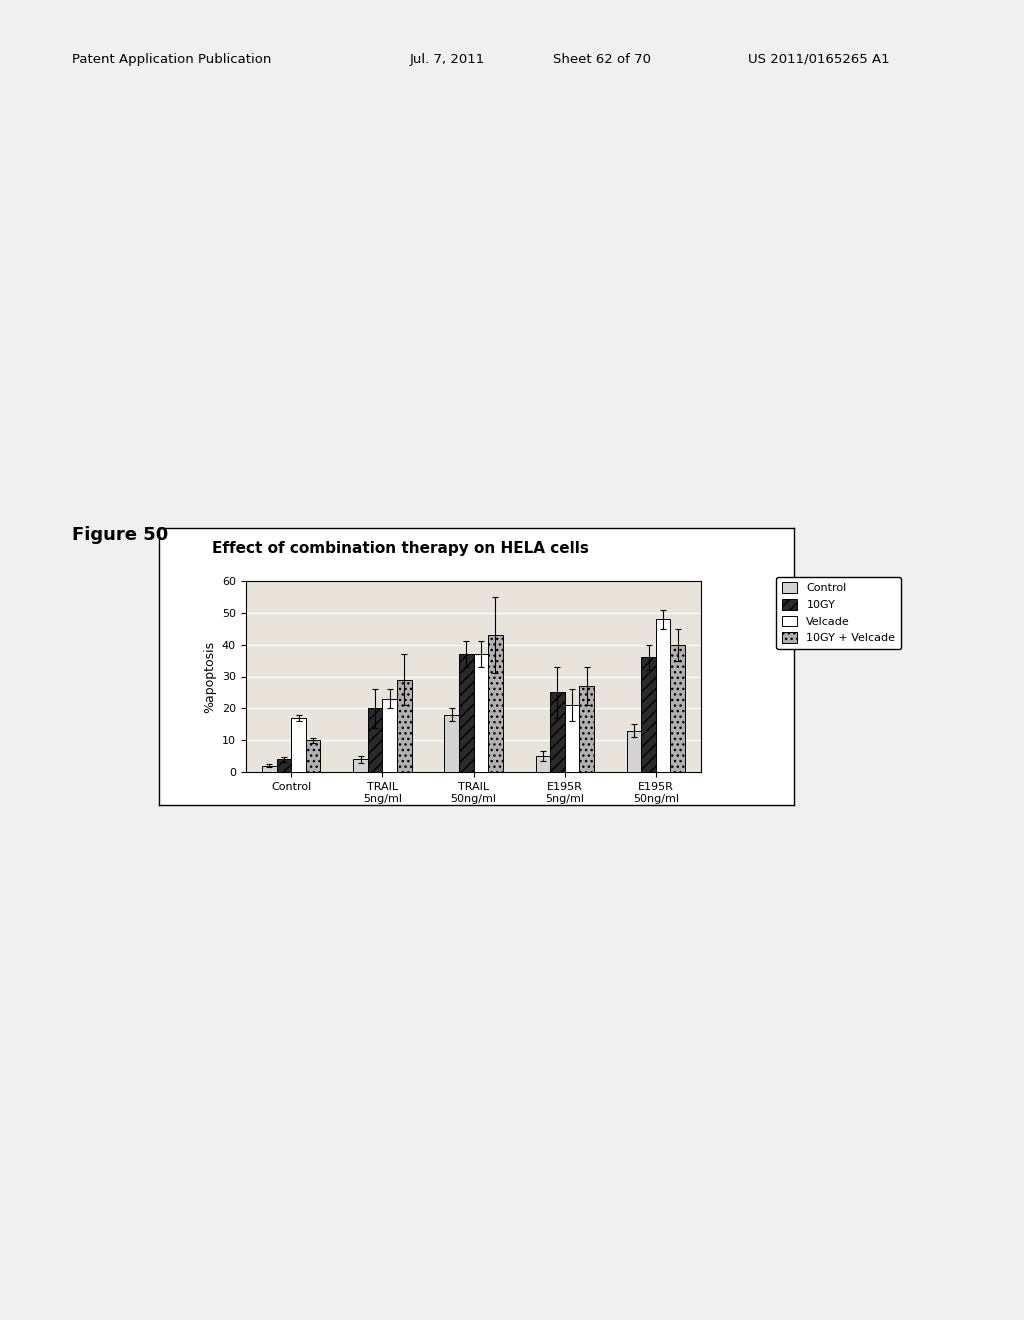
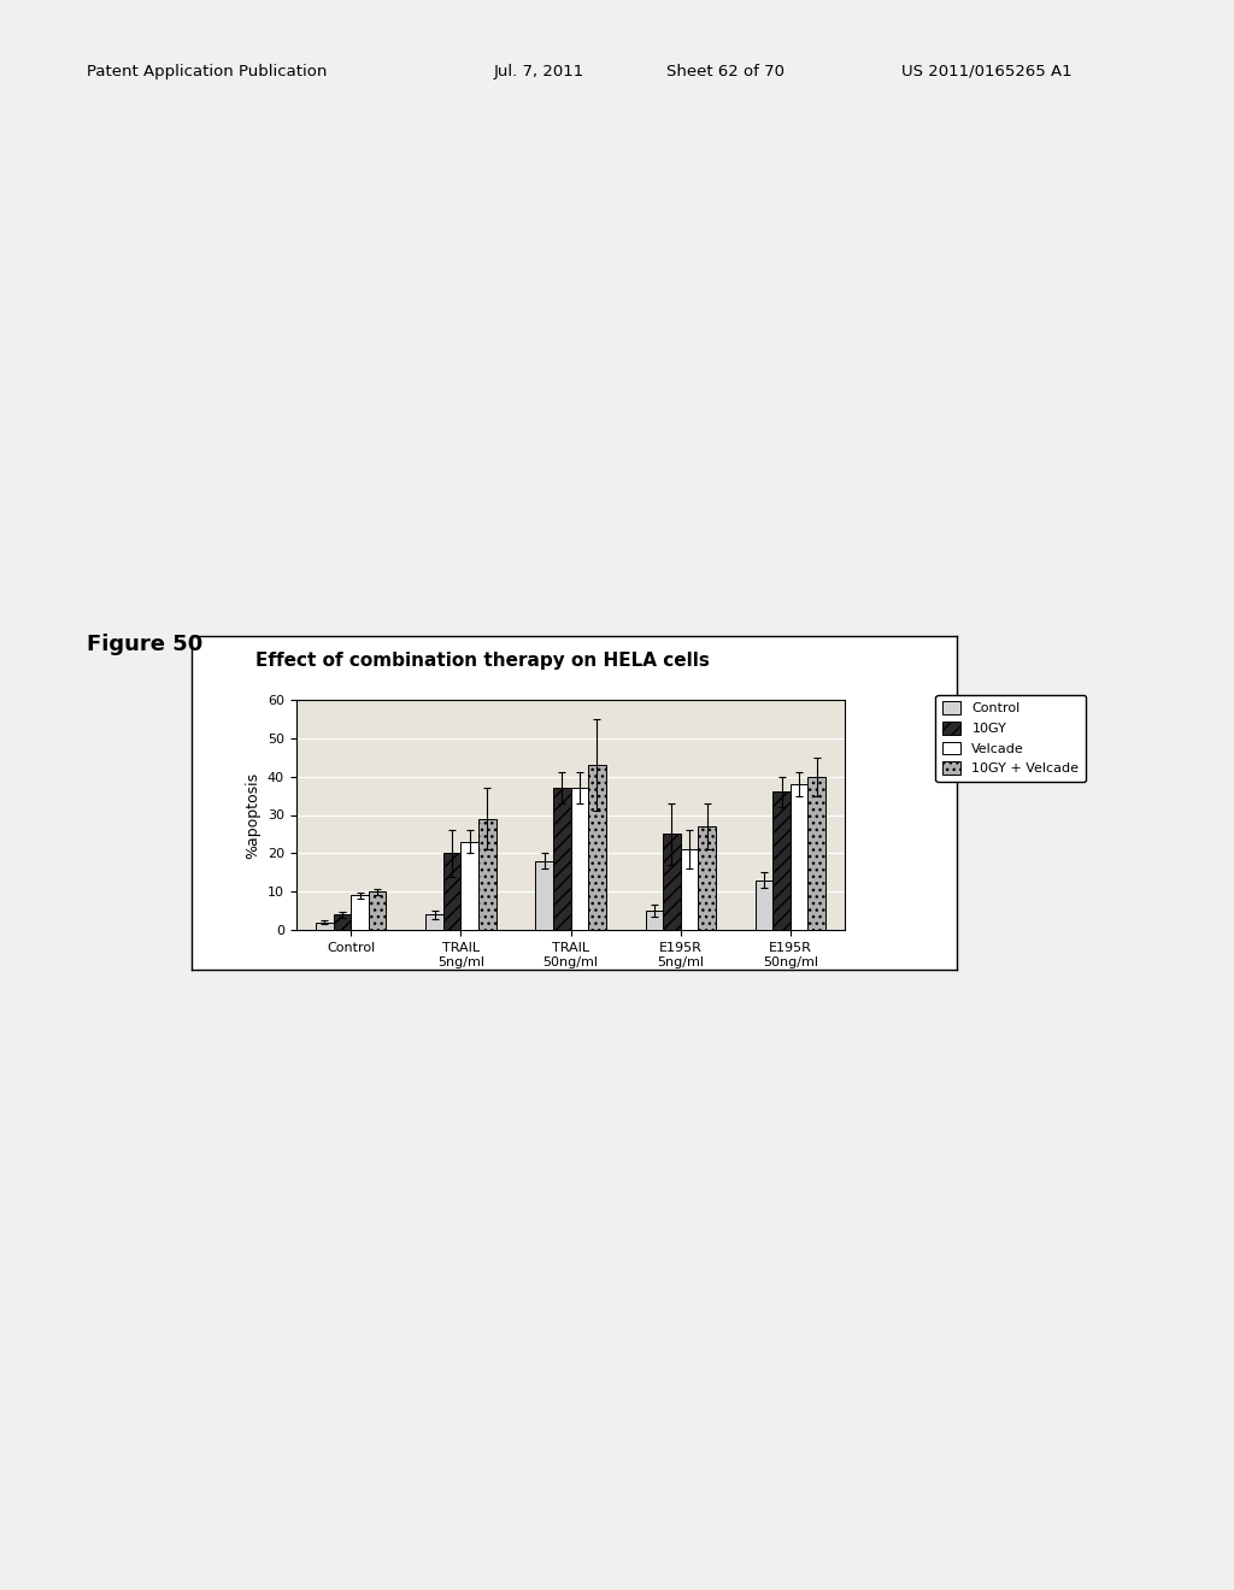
Velcade/Control: 17 -> 9
Velcade/E195R 50ng/ml: 48 -> 38
